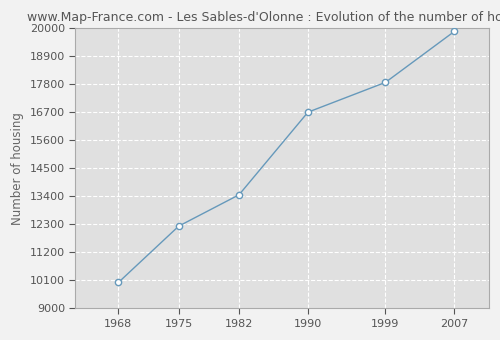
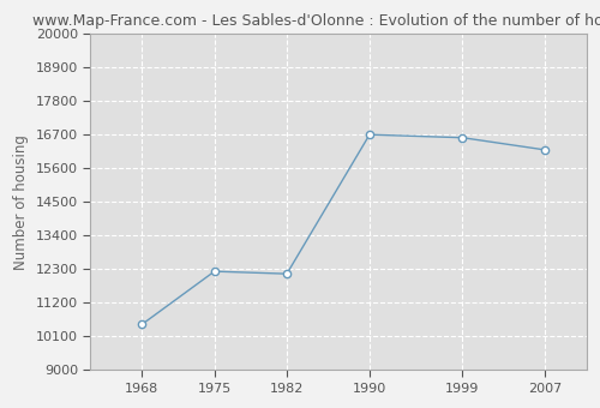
1968: 10020 -> 10500
1982: 13460 -> 12150
1999: 17870 -> 16600
2007: 19870 -> 16200
